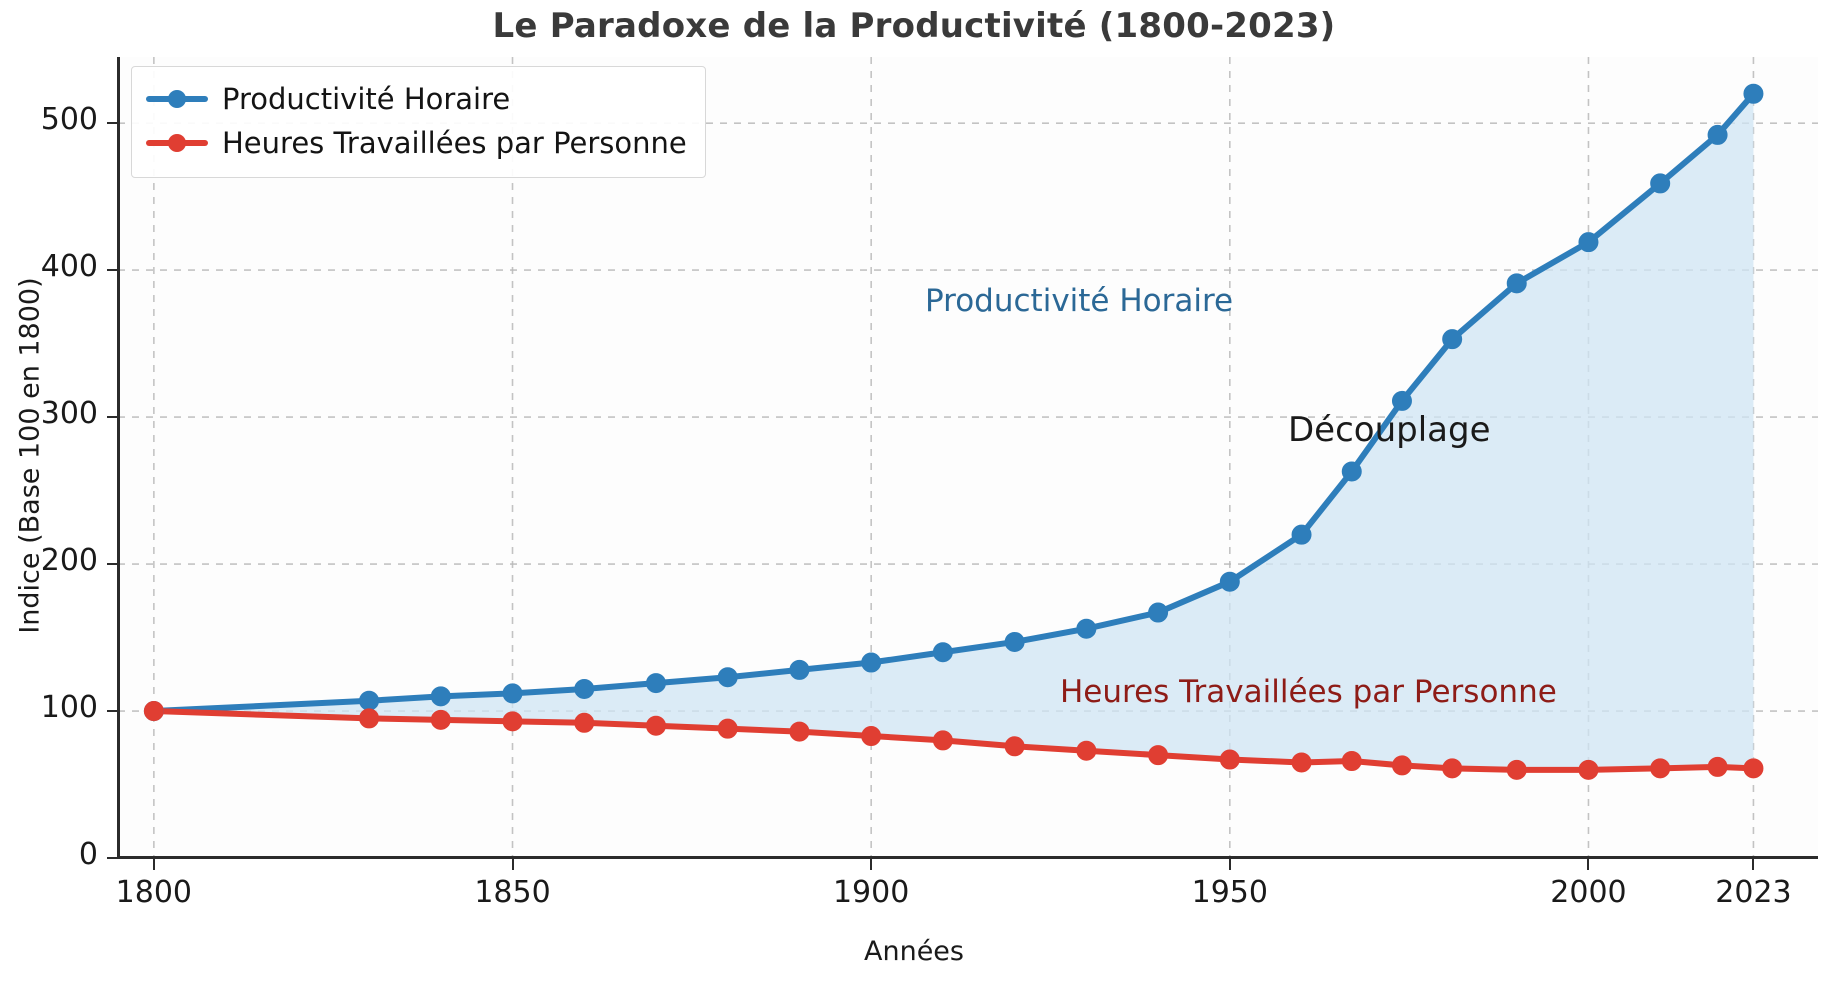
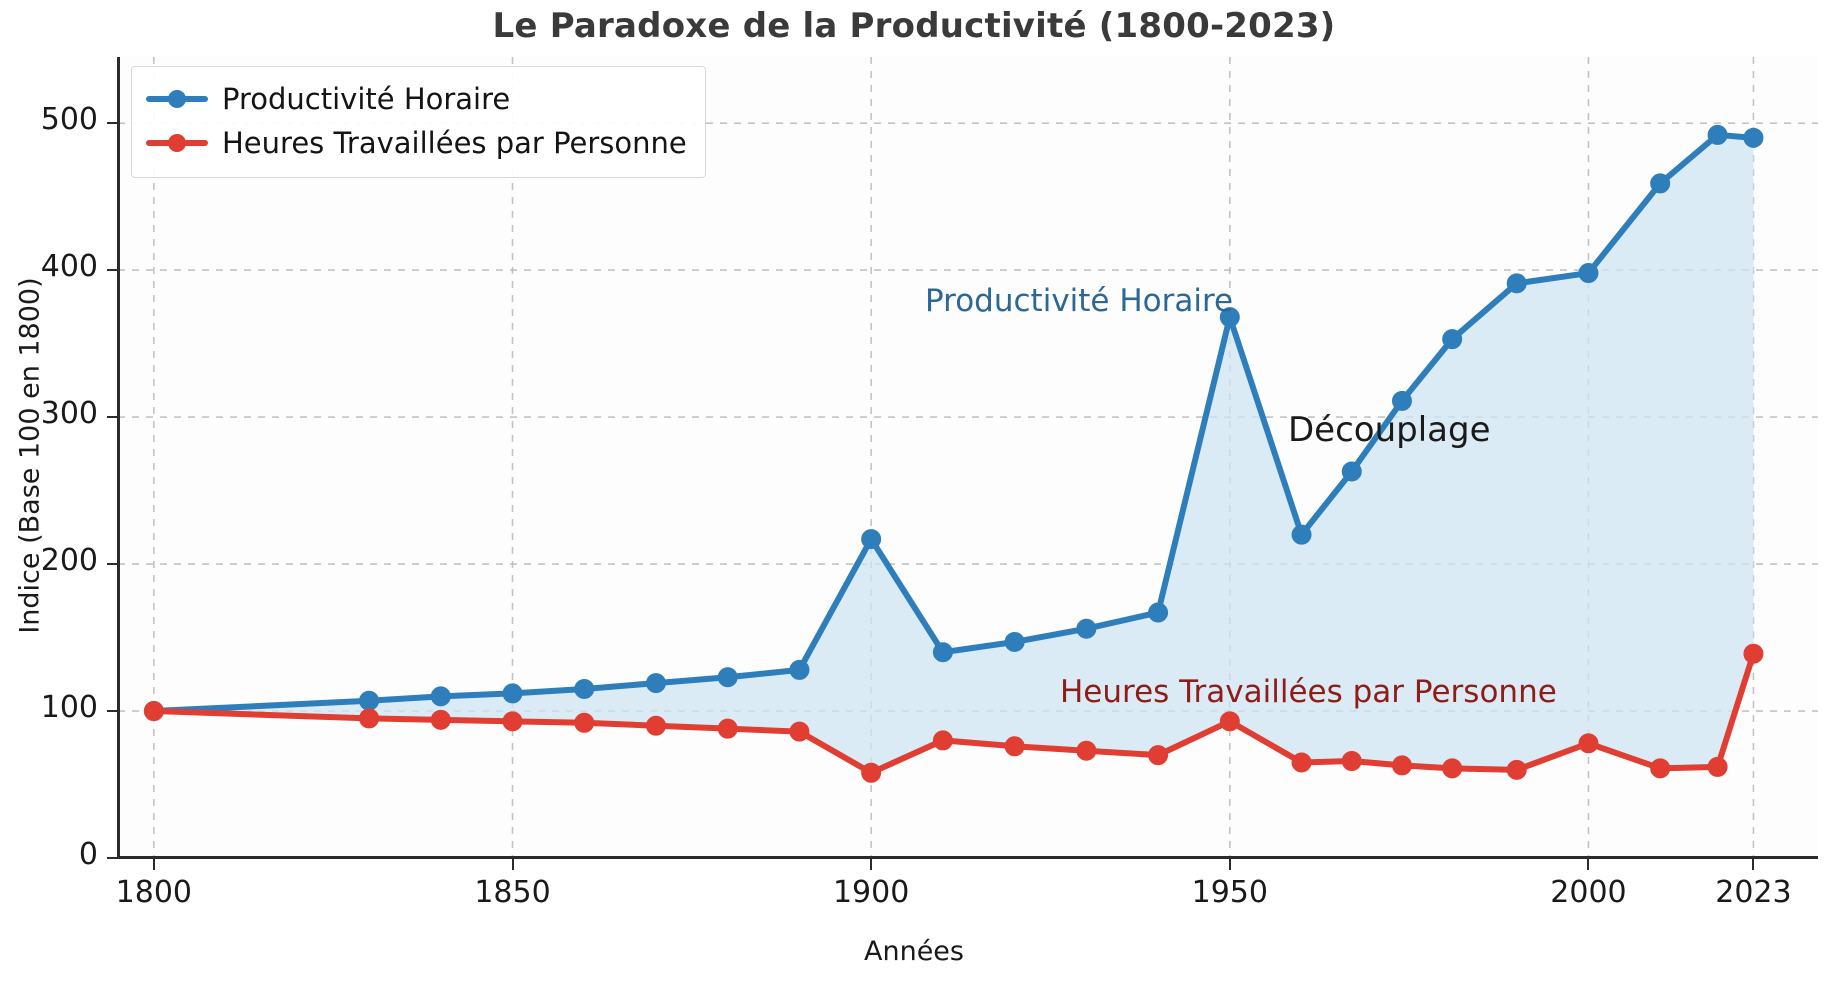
Productivité Horaire/1900: 133 -> 217
Heures Travaillées par Personne/1900: 83 -> 58
Productivité Horaire/1950: 188 -> 368
Heures Travaillées par Personne/1950: 67 -> 93
Productivité Horaire/2000: 419 -> 398
Heures Travaillées par Personne/2000: 60 -> 78
Productivité Horaire/2023: 520 -> 490
Heures Travaillées par Personne/2023: 61 -> 139
